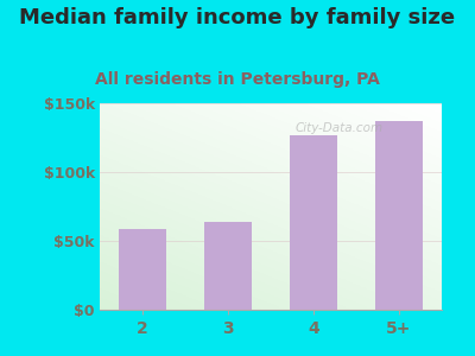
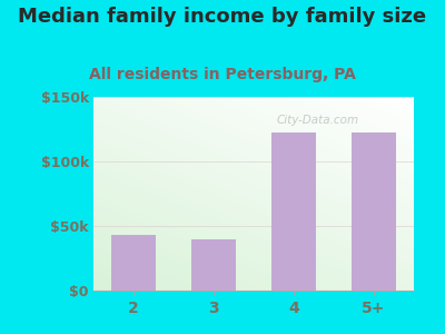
2: $59k -> $43k
3: $64k -> $40k
4: $127k -> $122k
5+: $137k -> $122k
